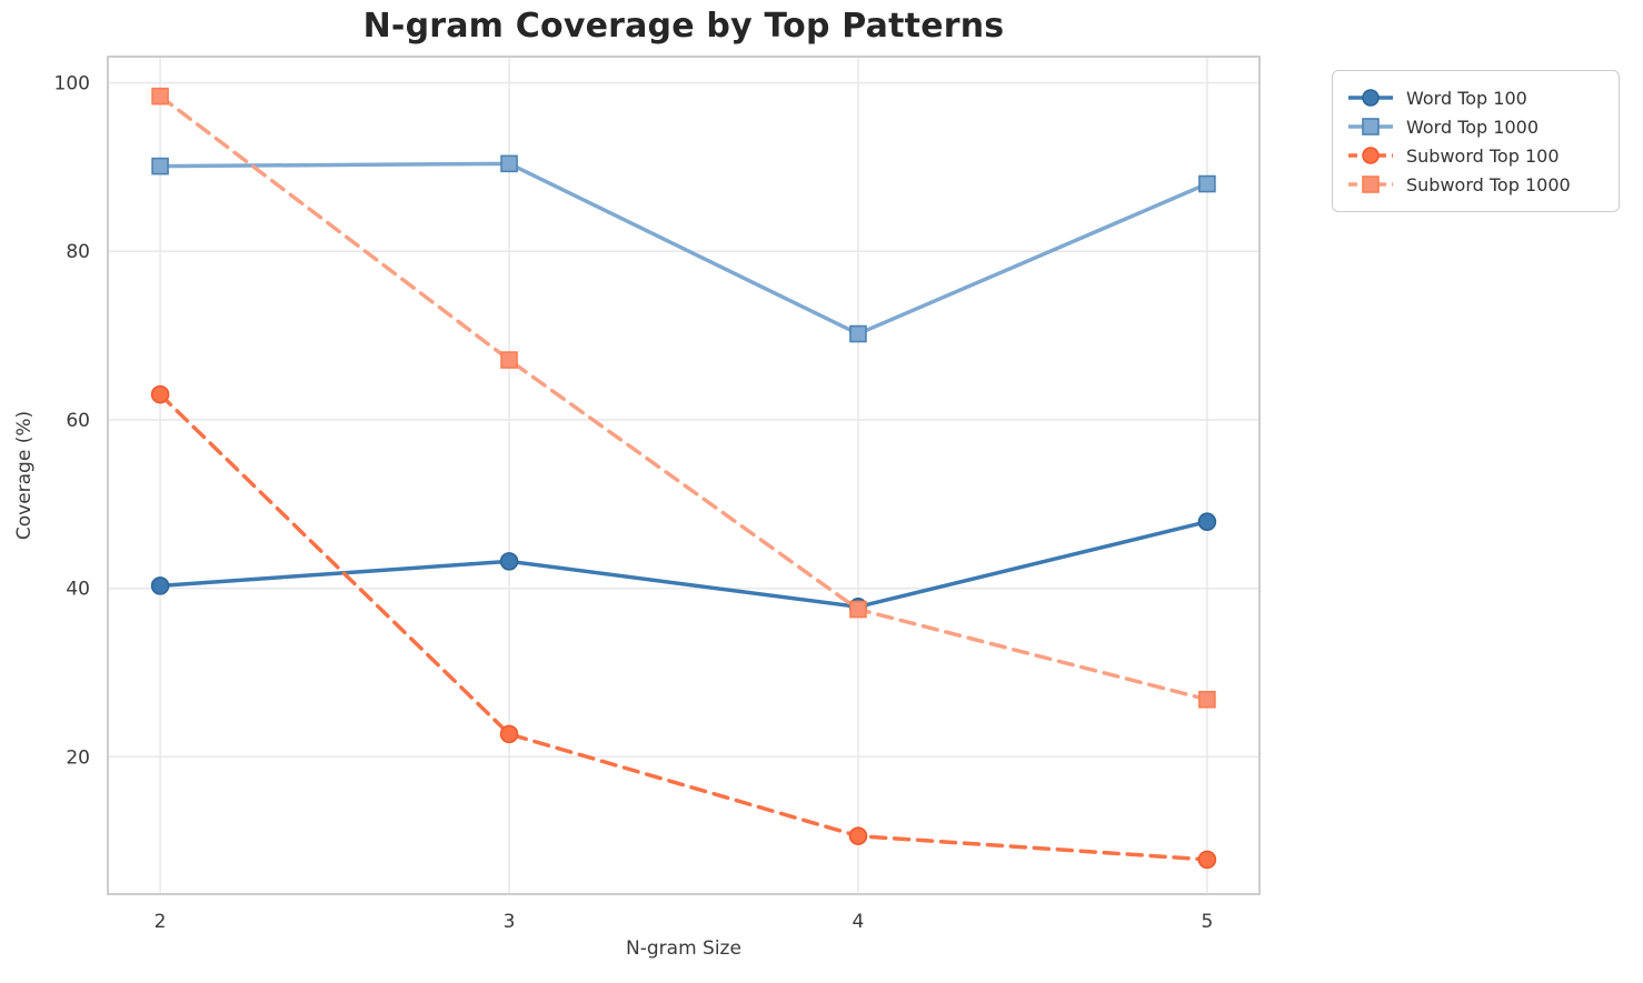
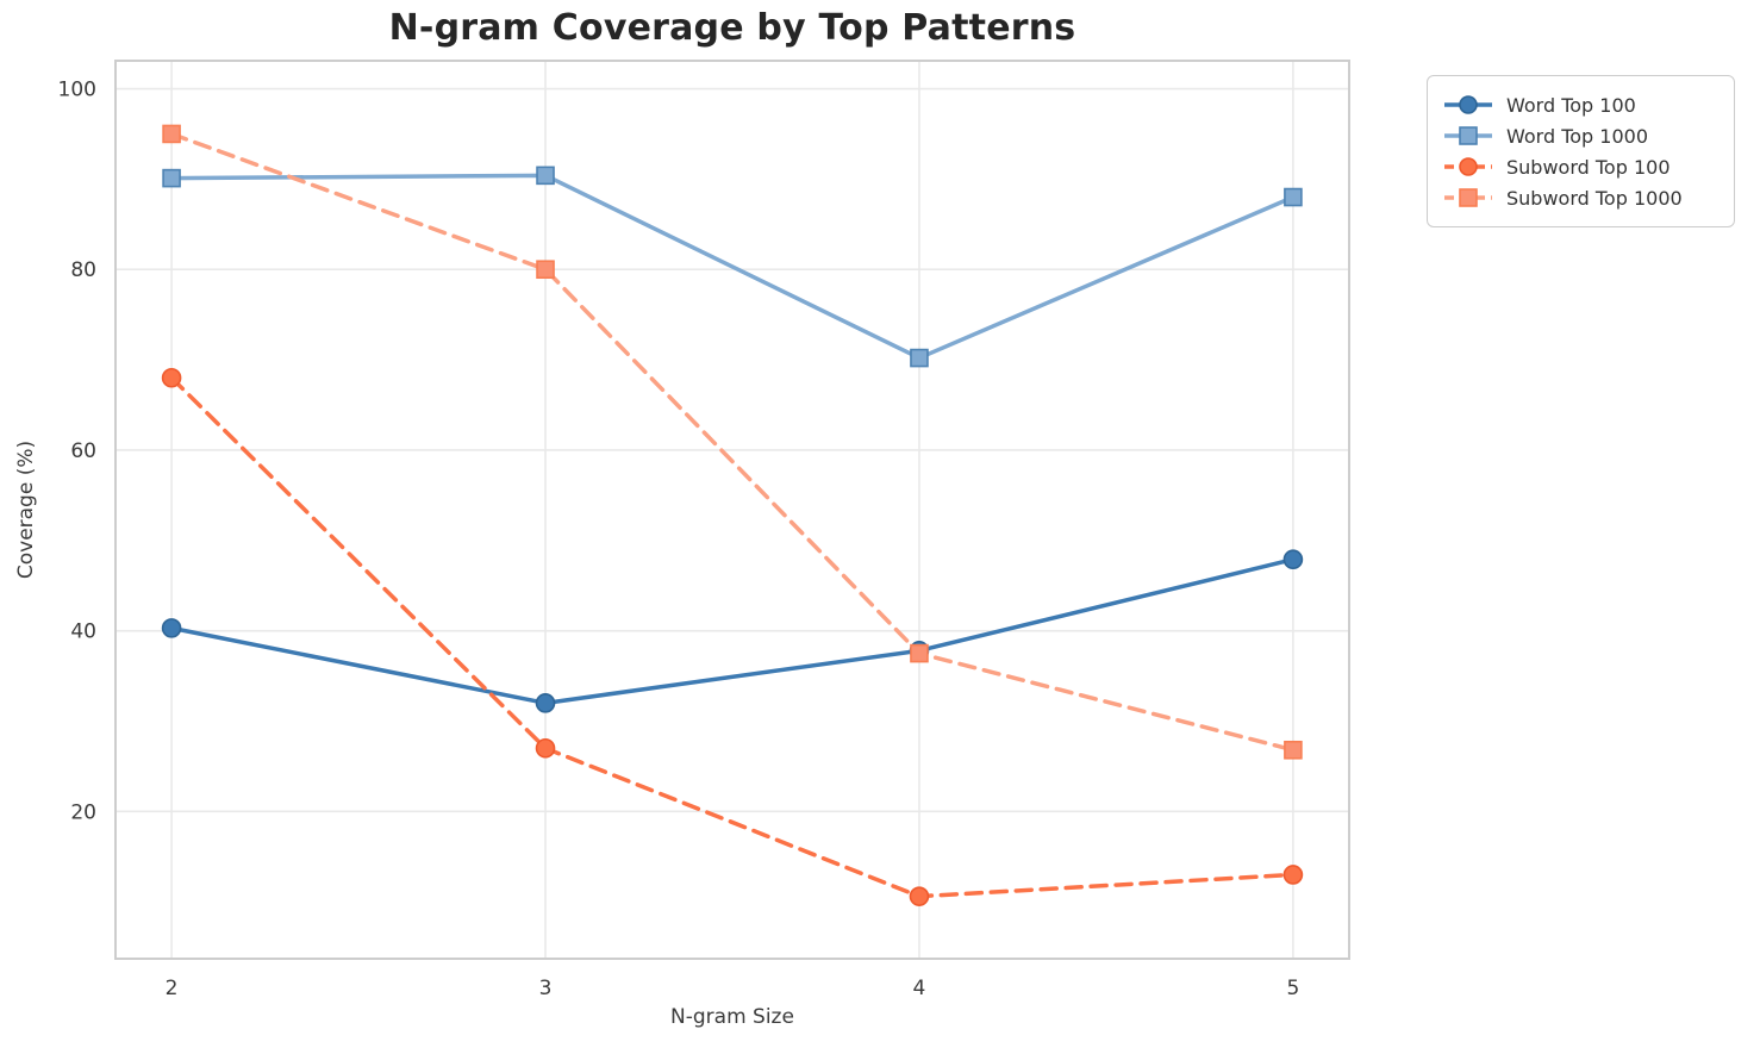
Subword Top 100/2: 63 -> 68
Subword Top 1000/2: 98 -> 95
Word Top 100/3: 43 -> 32
Subword Top 100/3: 23 -> 27
Subword Top 1000/3: 67 -> 80
Subword Top 100/5: 8 -> 13
